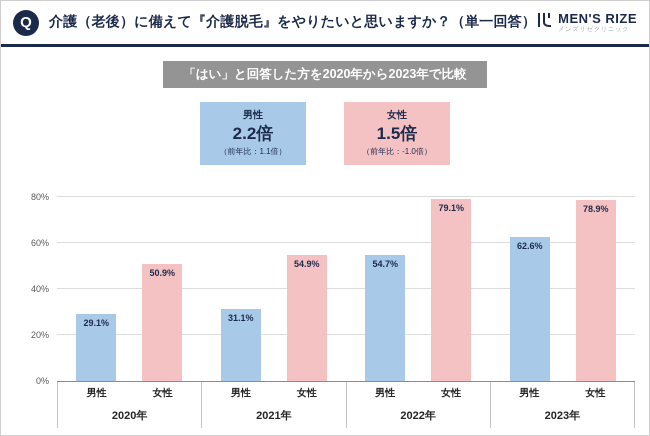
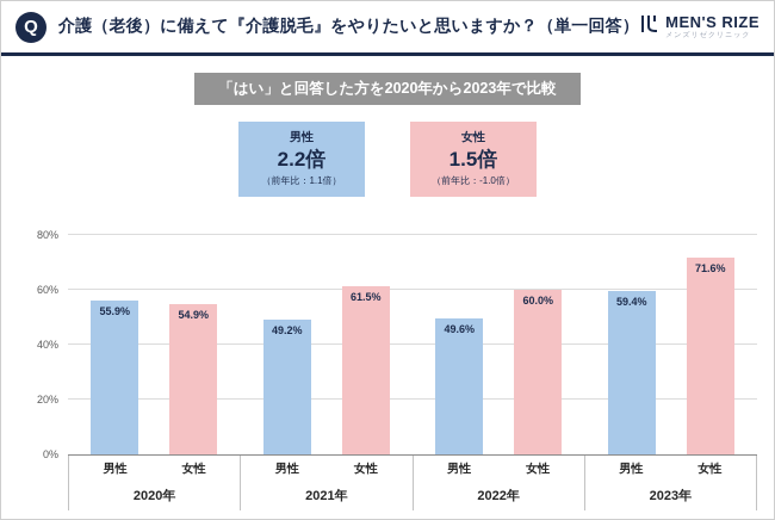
男性/2020年: 29.1% -> 55.9%
女性/2020年: 50.9% -> 54.9%
男性/2021年: 31.1% -> 49.2%
女性/2021年: 54.9% -> 61.5%
男性/2022年: 54.7% -> 49.6%
女性/2022年: 79.1% -> 60.0%
男性/2023年: 62.6% -> 59.4%
女性/2023年: 78.9% -> 71.6%
